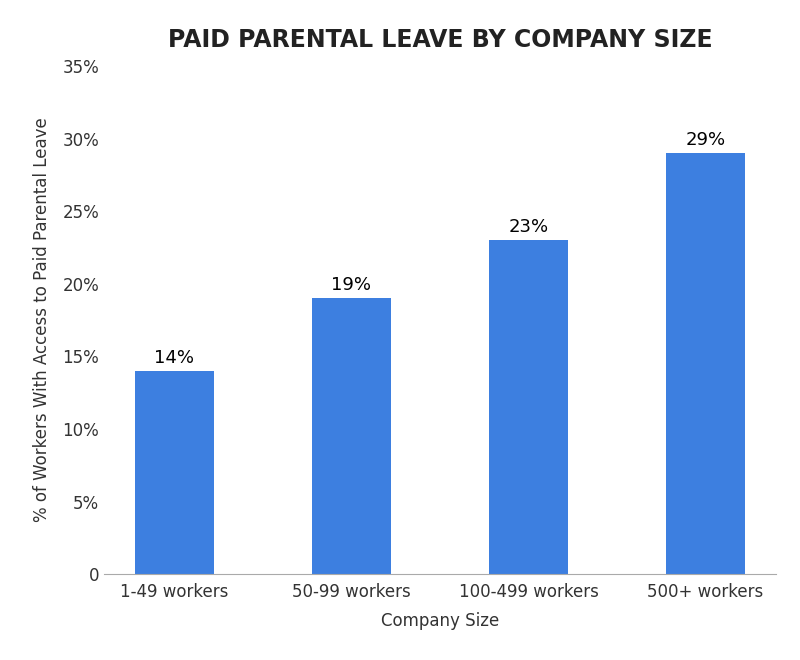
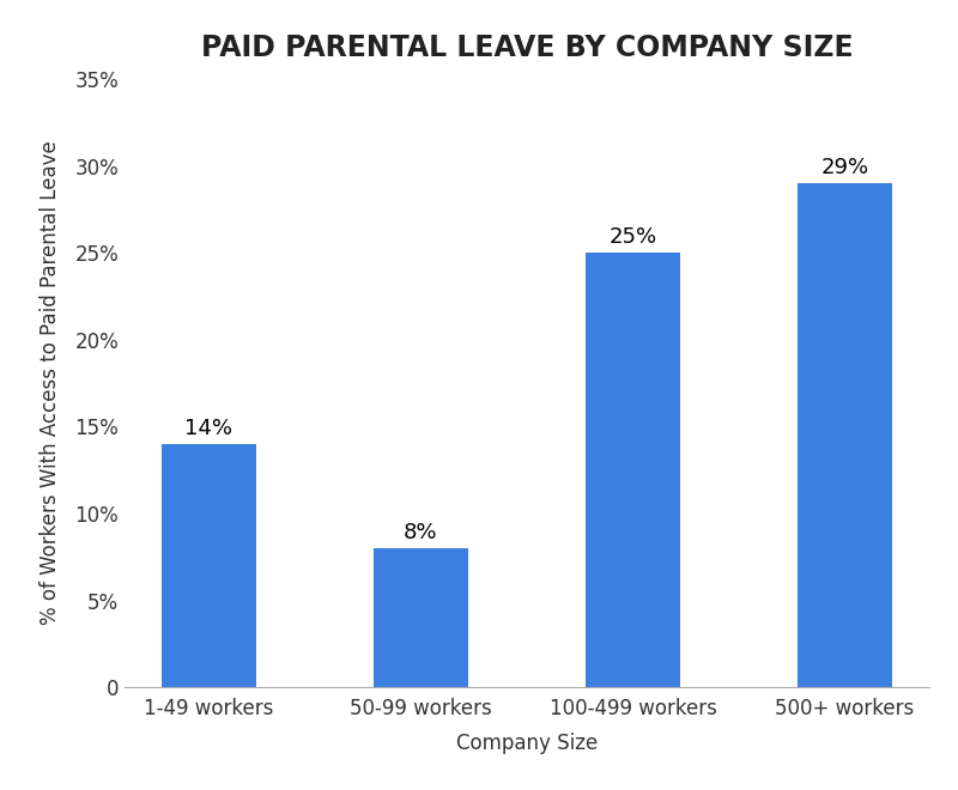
50-99 workers: 19% -> 8%
100-499 workers: 23% -> 25%
